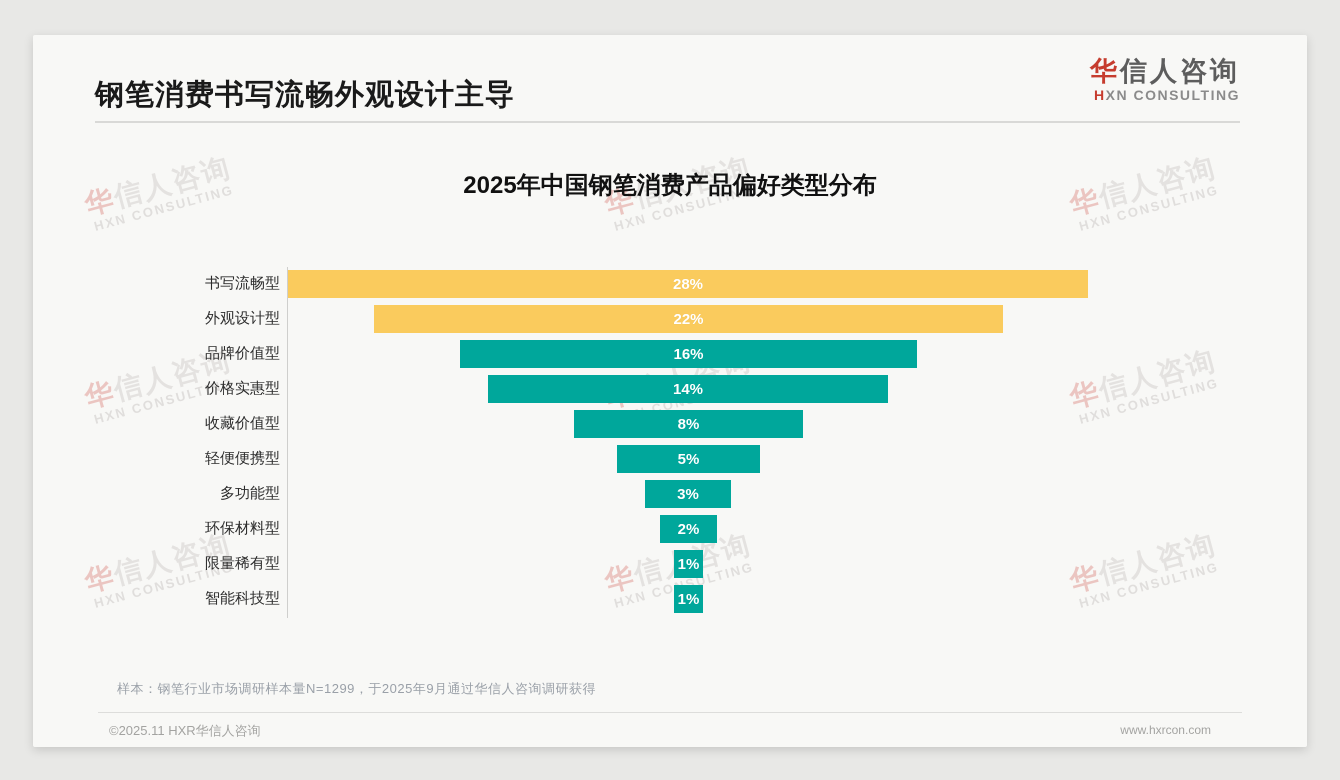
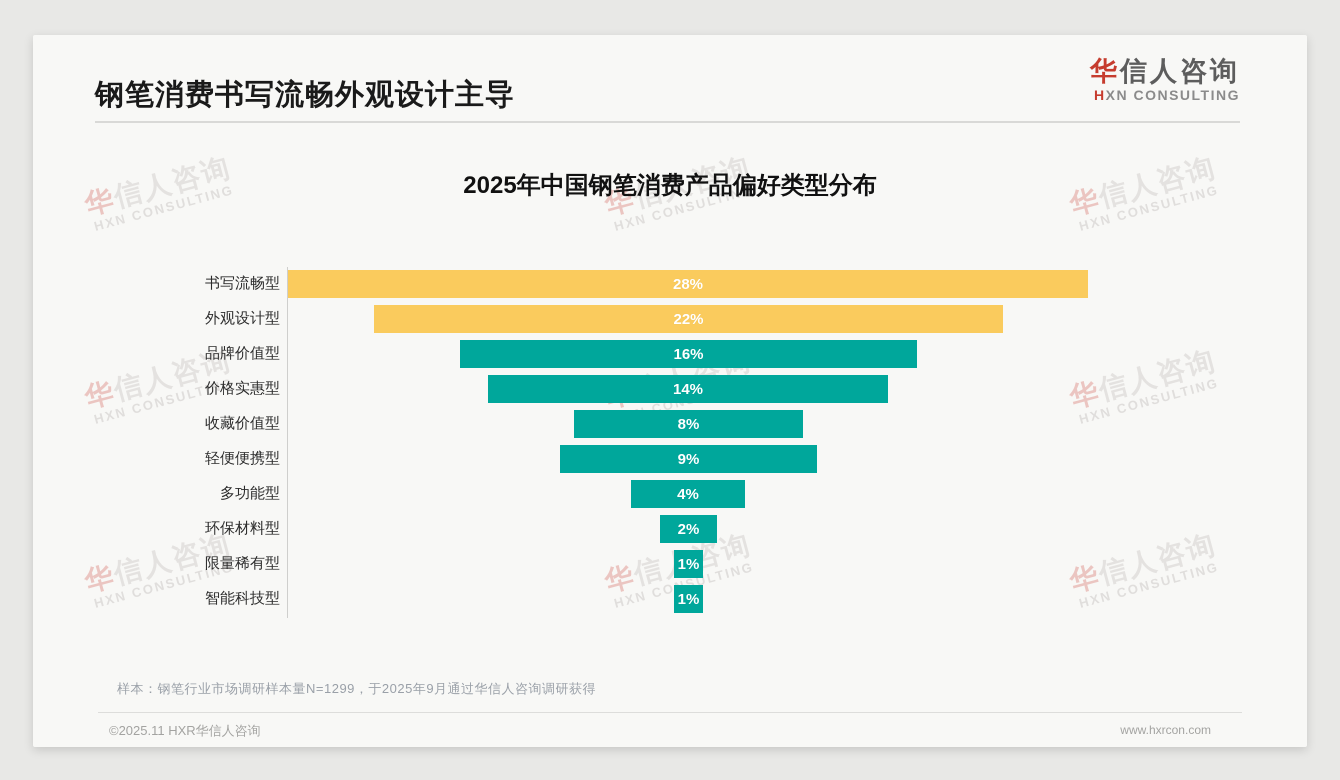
轻便便携型: 5% -> 9%
多功能型: 3% -> 4%
